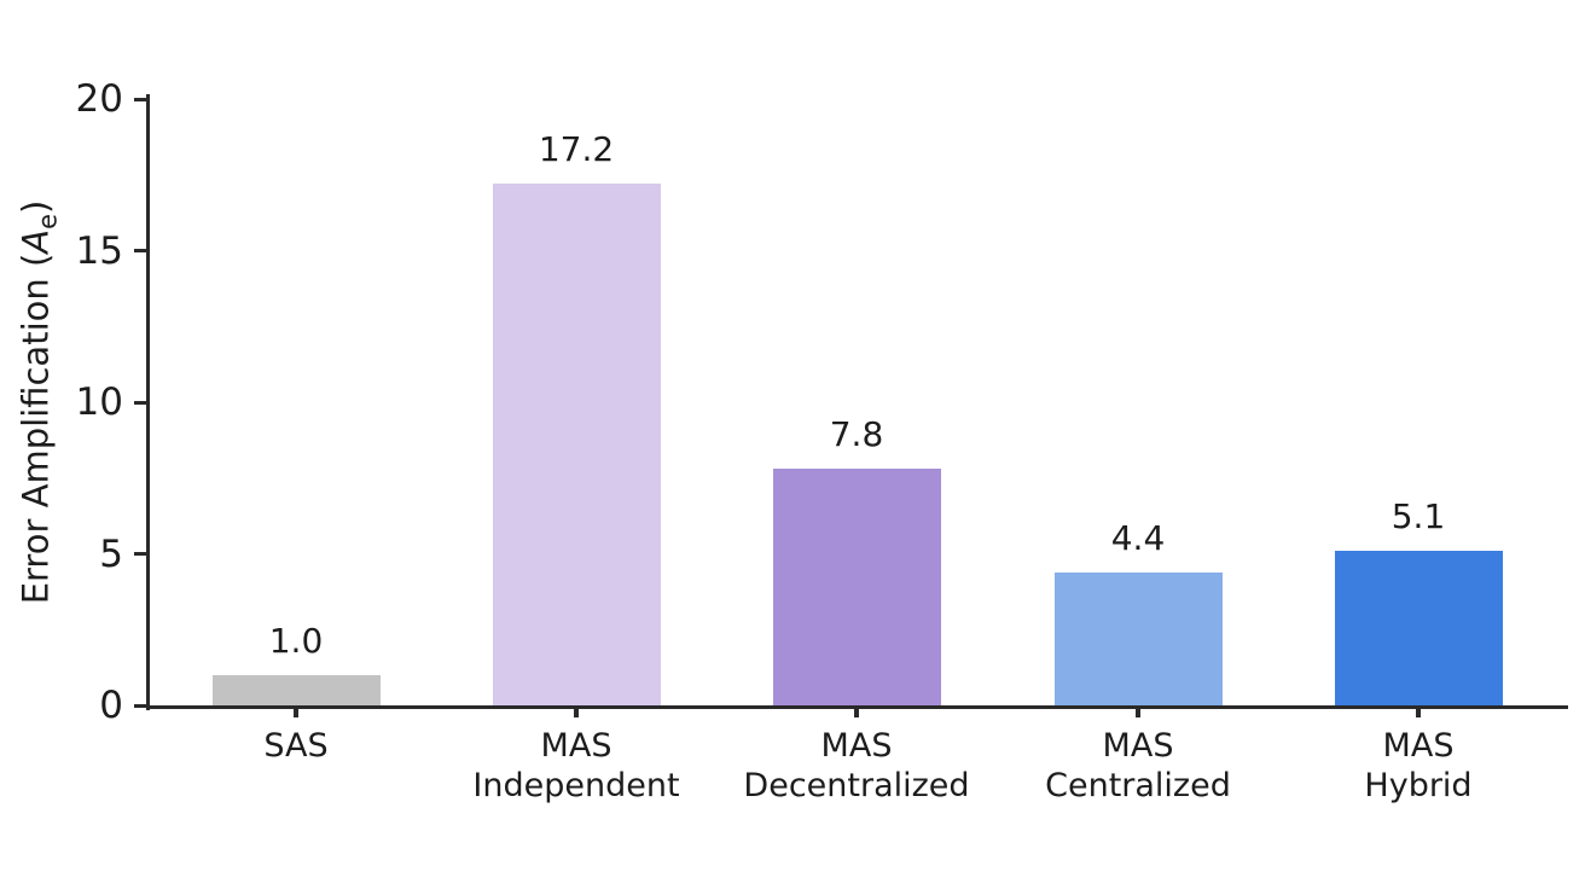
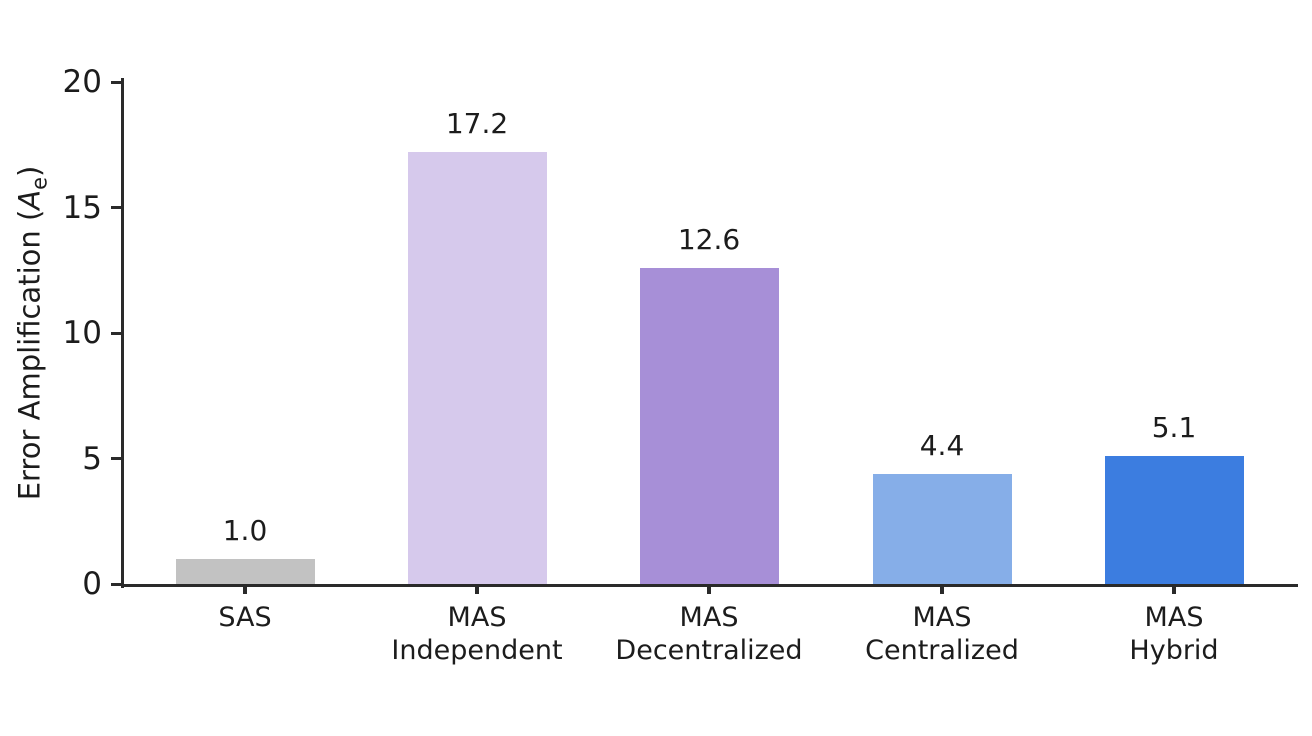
MAS Decentralized: 7.8 -> 12.6
